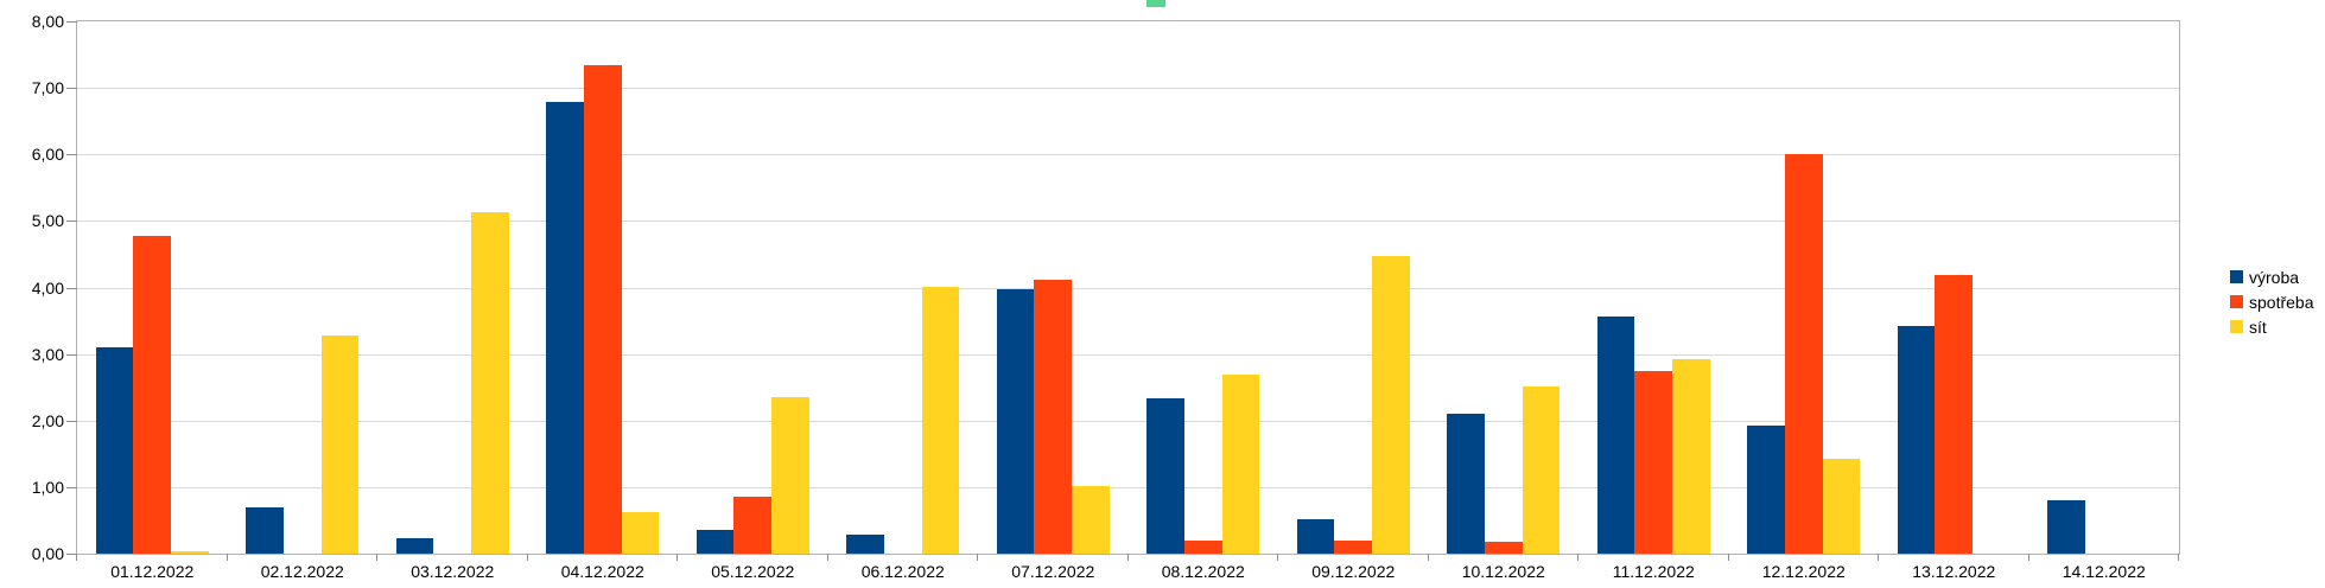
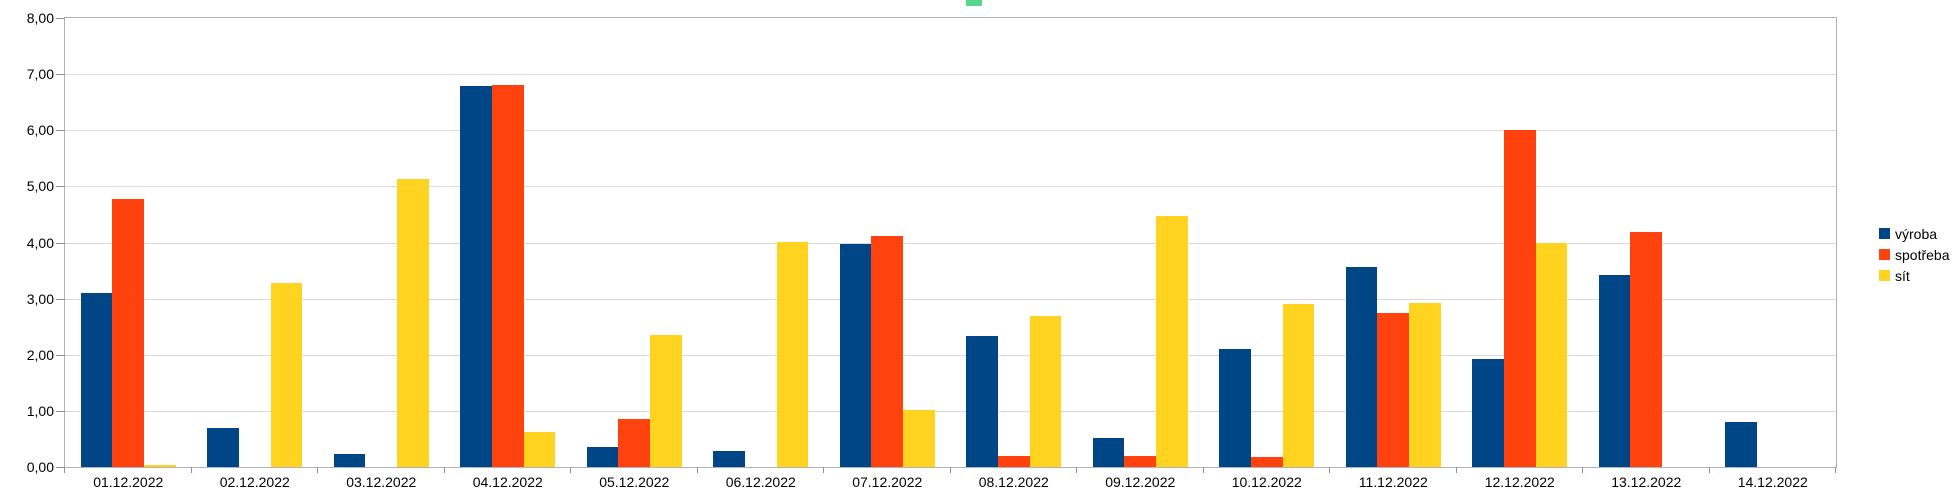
spotřeba/04.12.2022: 7,3 -> 6,8
sít/10.12.2022: 2,5 -> 2,9
sít/12.12.2022: 1,4 -> 4,0
